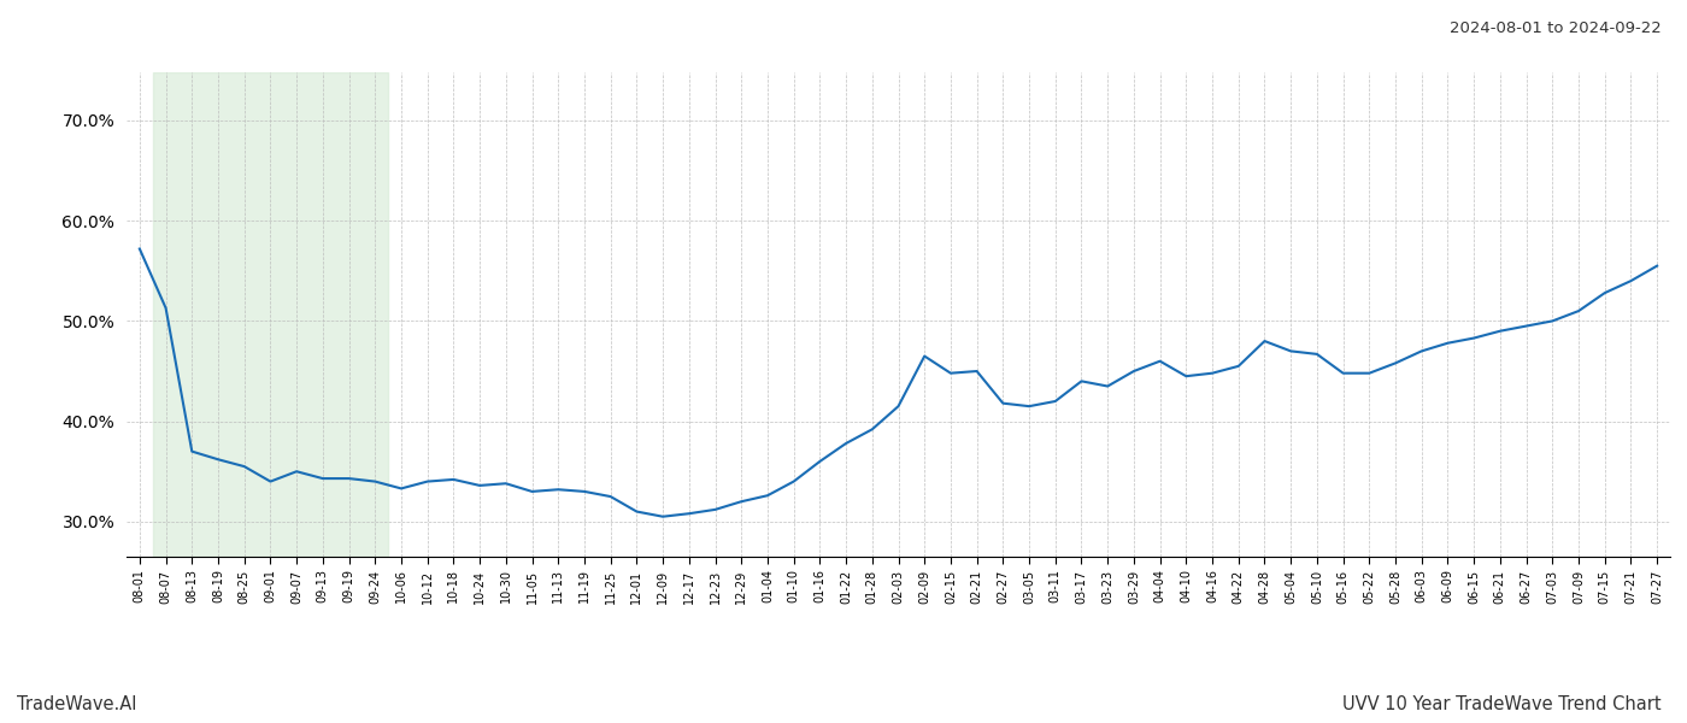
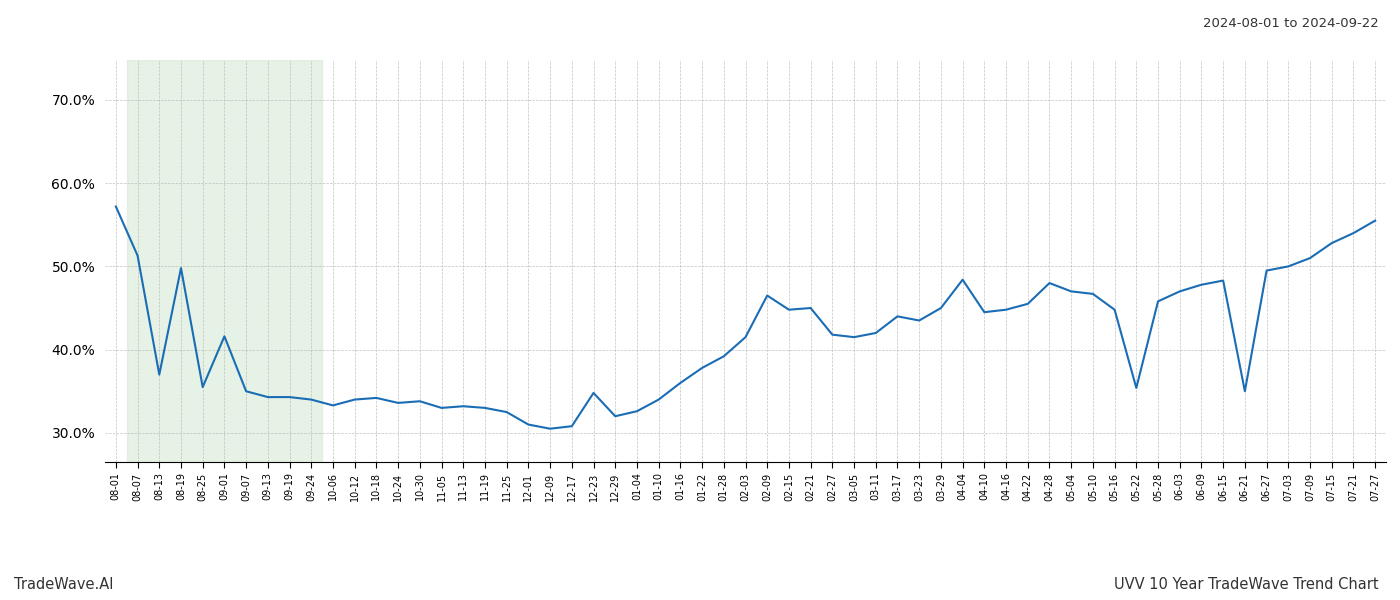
08-19: 36.2% -> 49.8%
09-01: 34.0% -> 41.6%
12-23: 31.2% -> 34.8%
04-04: 46.0% -> 48.4%
05-22: 44.8% -> 35.4%
06-21: 49.0% -> 35.0%
